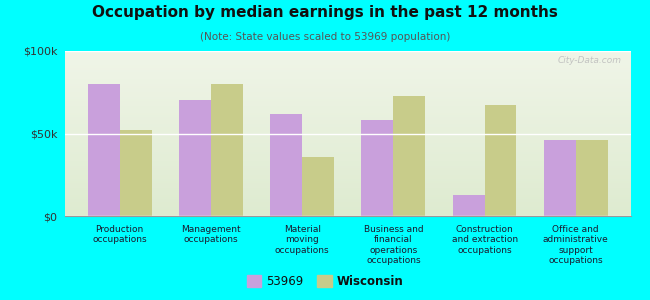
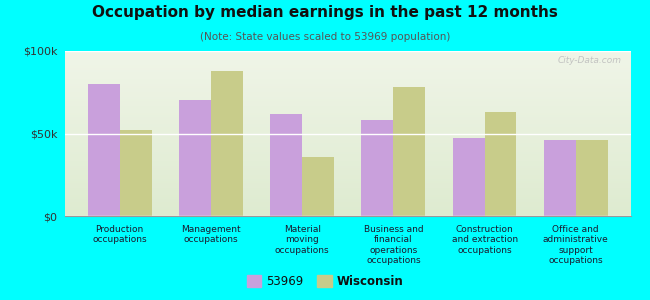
Wisconsin/Management occupations: $80k -> $88k
Wisconsin/Business and financial operations occupations: $73k -> $78k
53969/Construction and extraction occupations: $13k -> $47k
Wisconsin/Construction and extraction occupations: $67k -> $63k
